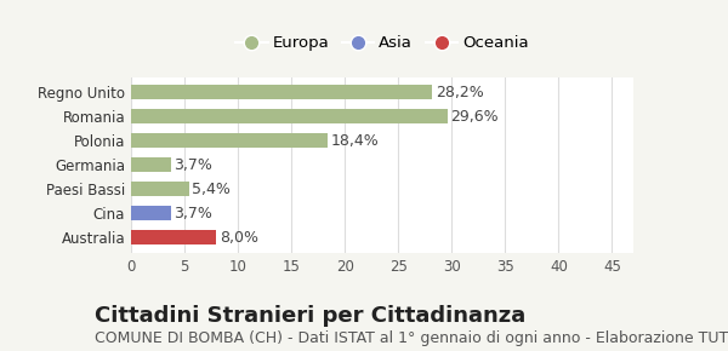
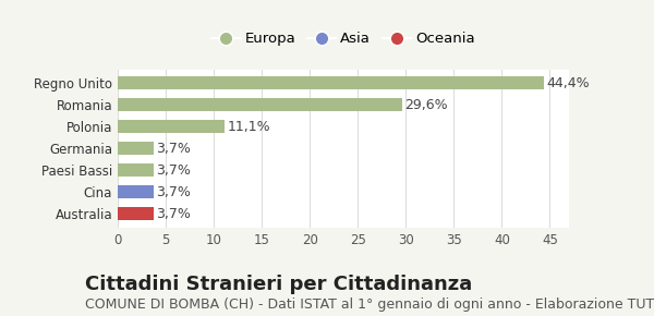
Regno Unito: 28,2% -> 44,4%
Polonia: 18,4% -> 11,1%
Paesi Bassi: 5,4% -> 3,7%
Australia: 8,0% -> 3,7%
